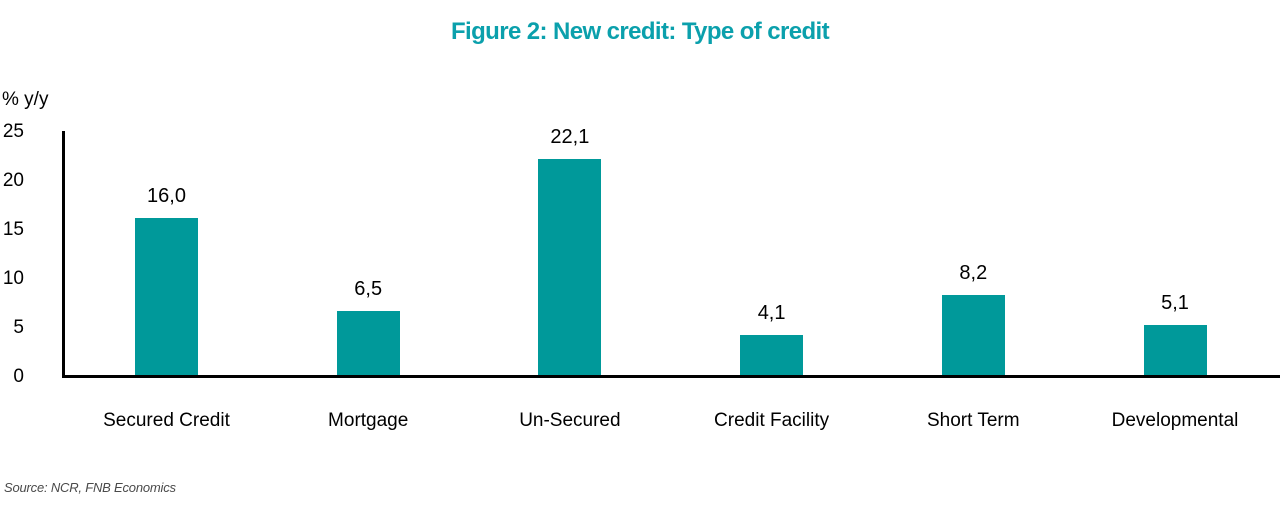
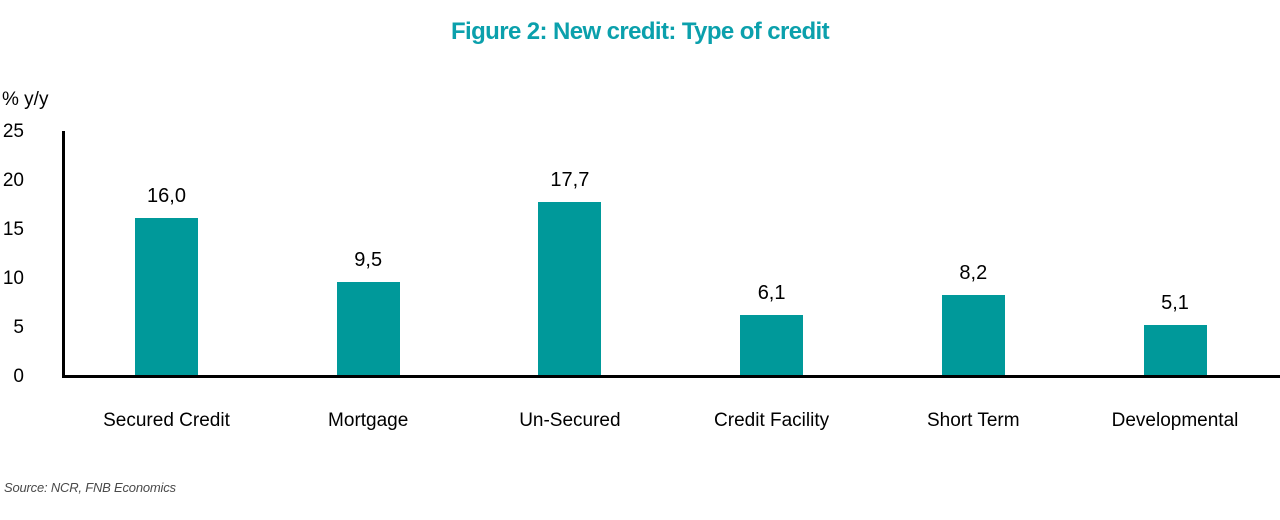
Mortgage: 6,5 -> 9,5
Un-Secured: 22,1 -> 17,7
Credit Facility: 4,1 -> 6,1
